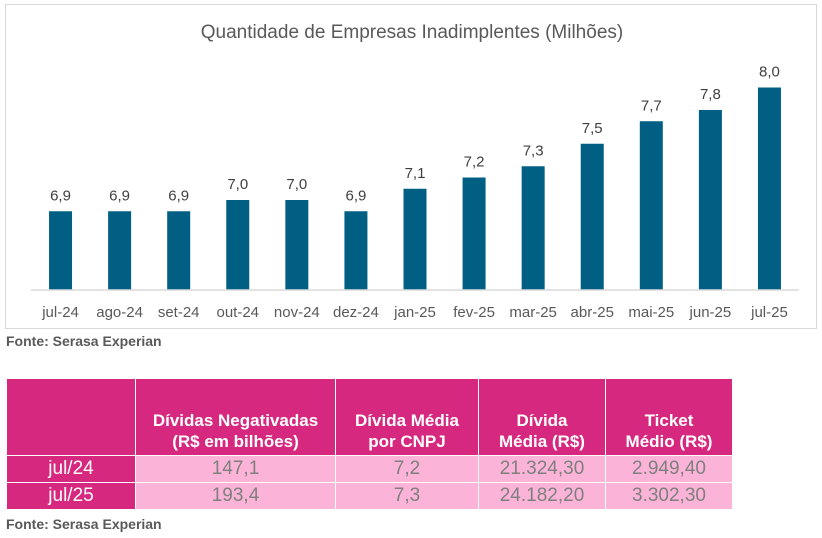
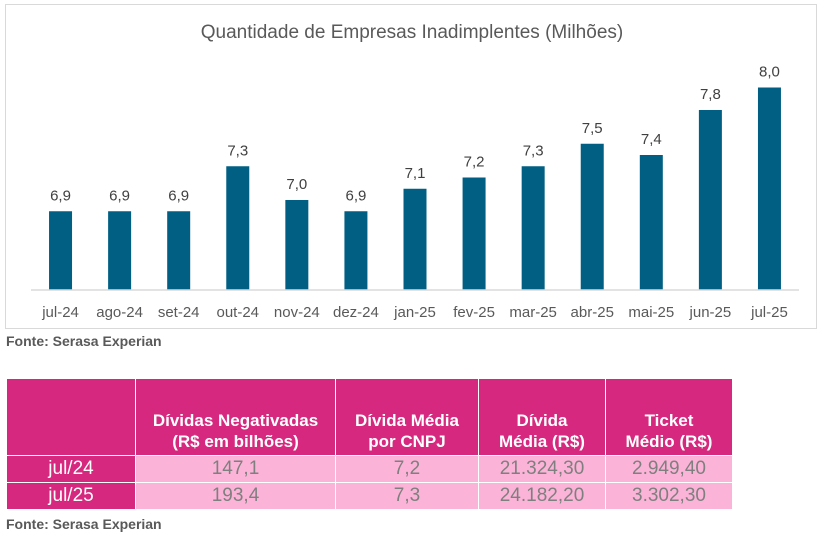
out-24: 7,0 -> 7,3
mai-25: 7,7 -> 7,4
